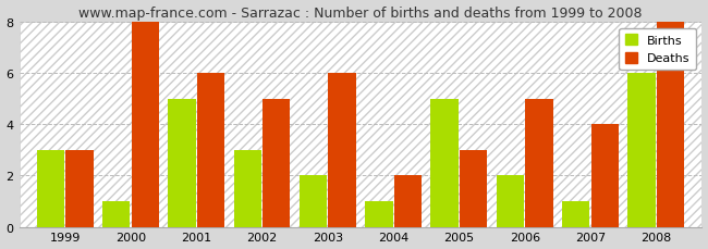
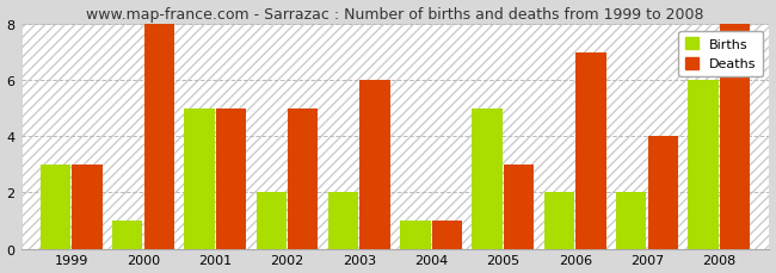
Deaths/2001: 6 -> 5
Births/2002: 3 -> 2
Deaths/2004: 2 -> 1
Deaths/2006: 5 -> 7
Births/2007: 1 -> 2
